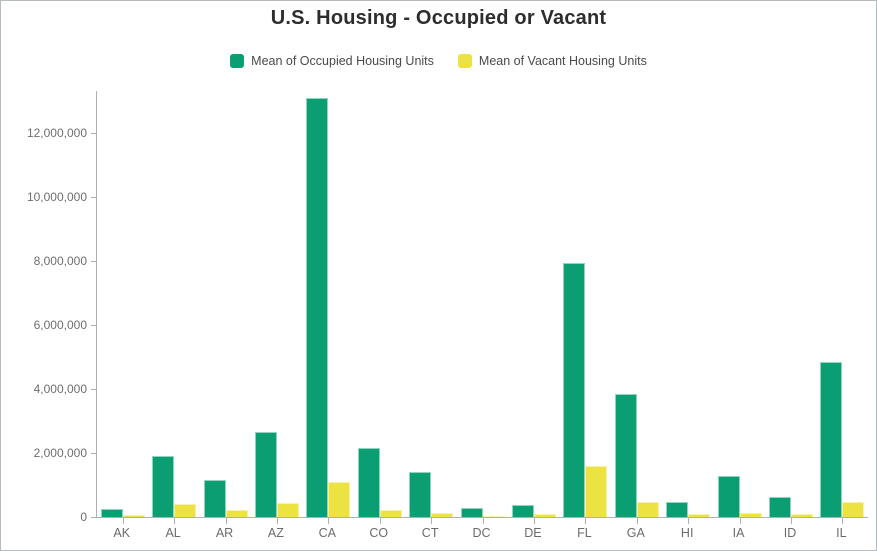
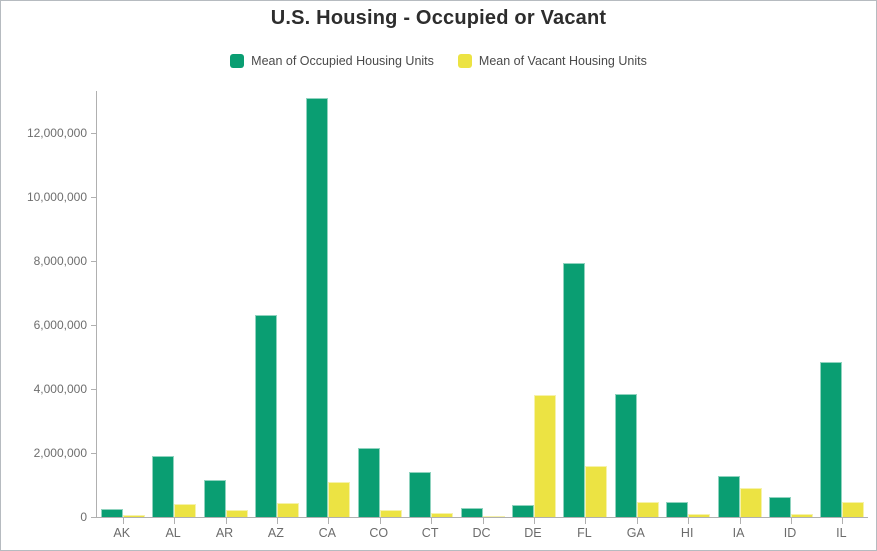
Mean of Occupied Housing Units/AZ: 2600000 -> 6300000
Mean of Vacant Housing Units/DE: 100000 -> 3800000
Mean of Vacant Housing Units/IA: 100000 -> 900000
